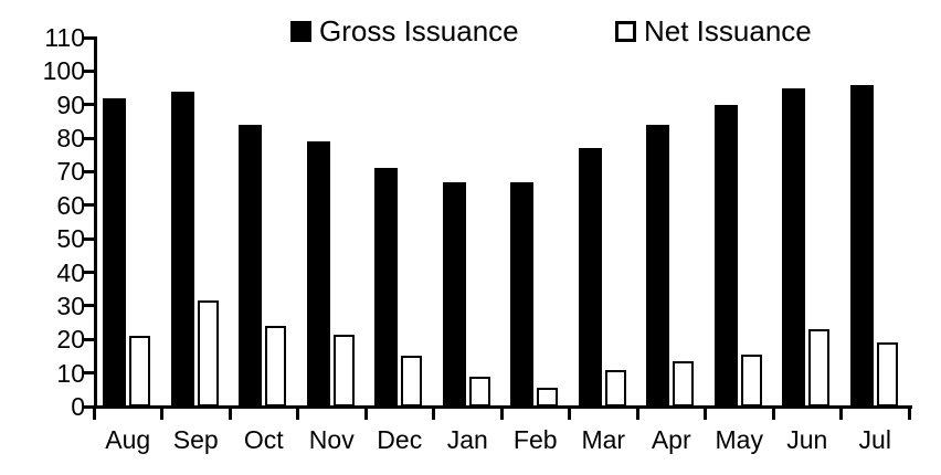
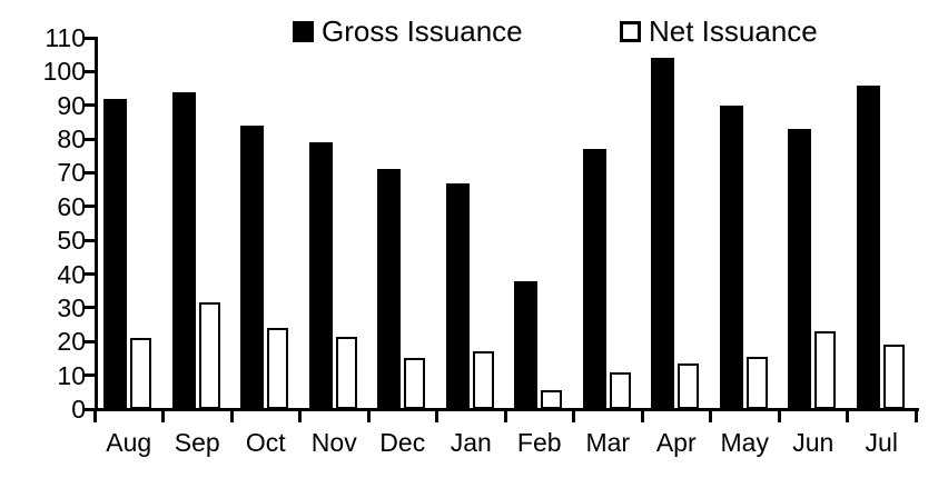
Net Issuance/Jan: 9 -> 17
Gross Issuance/Feb: 67 -> 38
Gross Issuance/Apr: 84 -> 104
Gross Issuance/Jun: 95 -> 83
